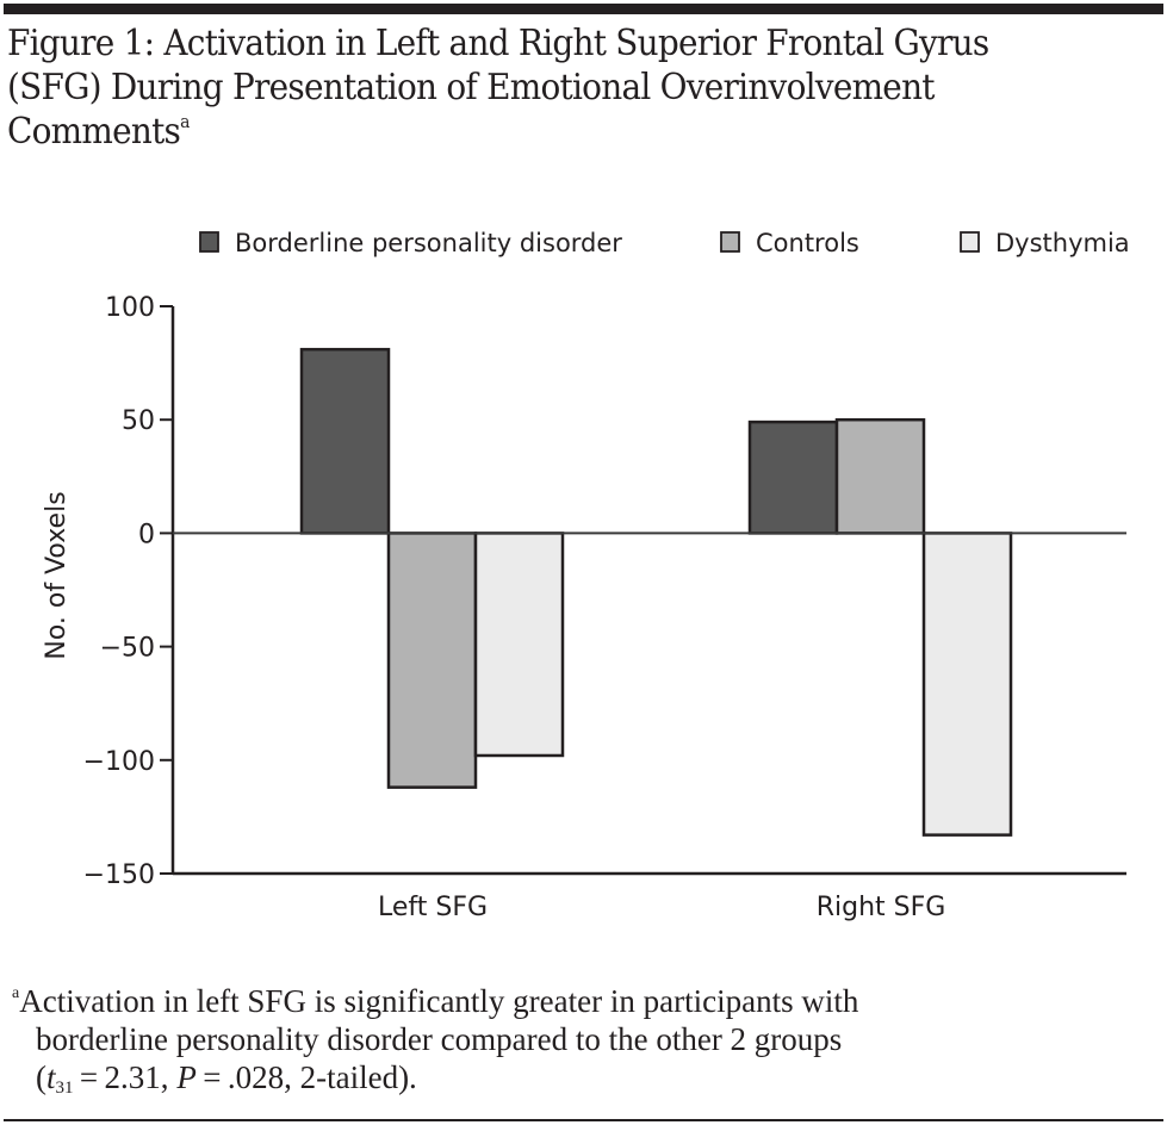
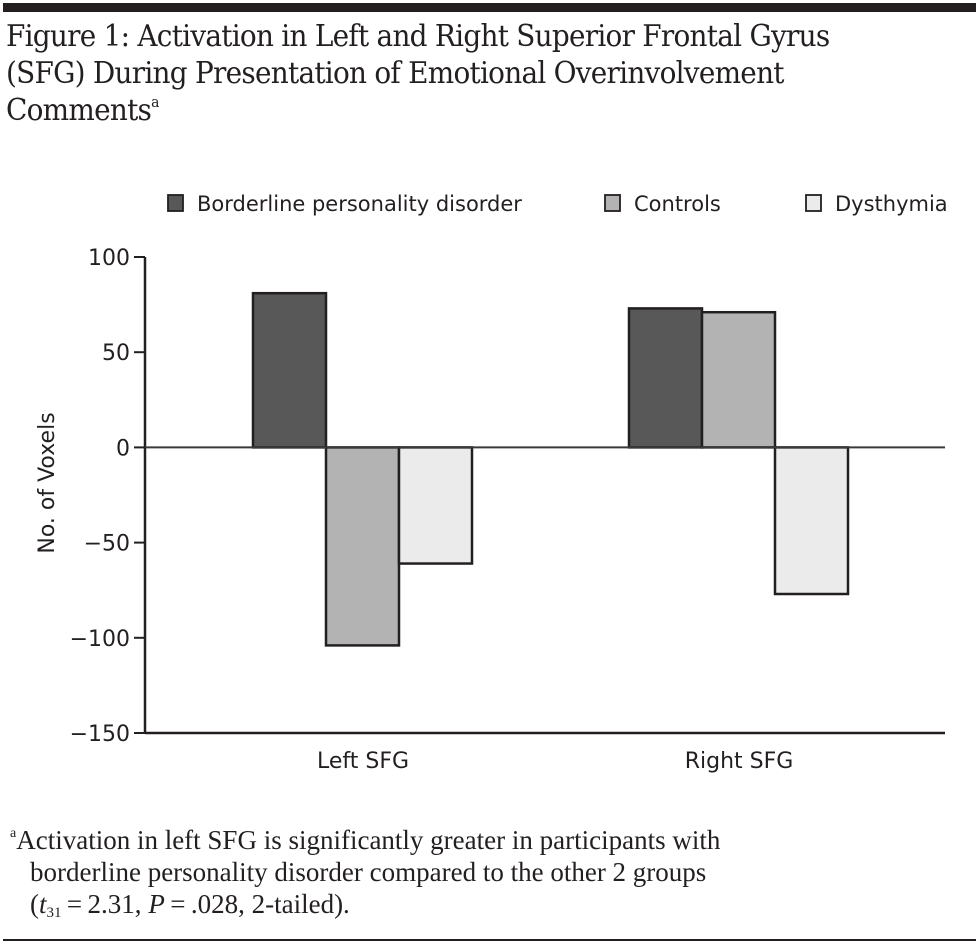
Controls/Left SFG: -112 -> -104
Dysthymia/Left SFG: -98 -> -61
Borderline personality disorder/Right SFG: 49 -> 73
Controls/Right SFG: 50 -> 71
Dysthymia/Right SFG: -133 -> -77
